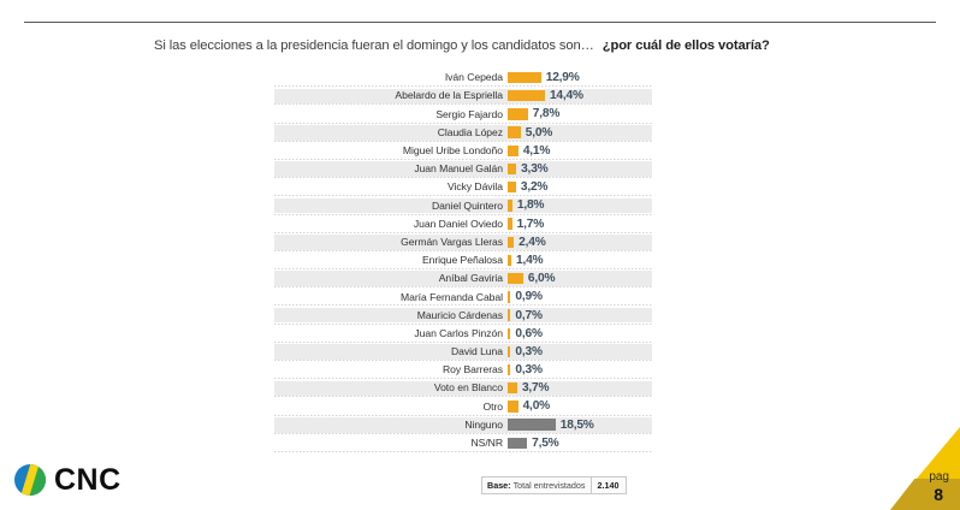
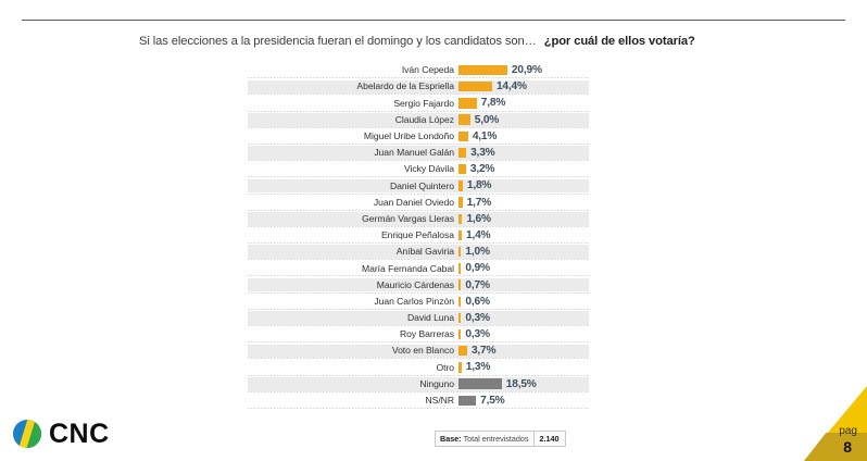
Iván Cepeda: 12,9% -> 20,9%
Germán Vargas Lleras: 2,4% -> 1,6%
Aníbal Gaviria: 6,0% -> 1,0%
Otro: 4,0% -> 1,3%
